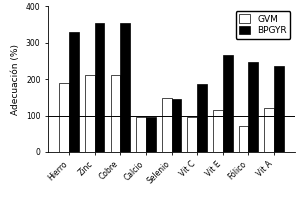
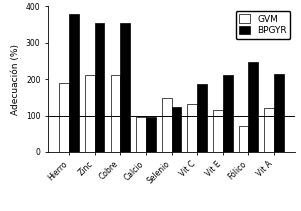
BPGYR/Hierro: 330 -> 380
BPGYR/Selenio: 145 -> 123
GVM/Vit C: 95 -> 133
BPGYR/Vit E: 265 -> 210
BPGYR/Vit A: 235 -> 215
